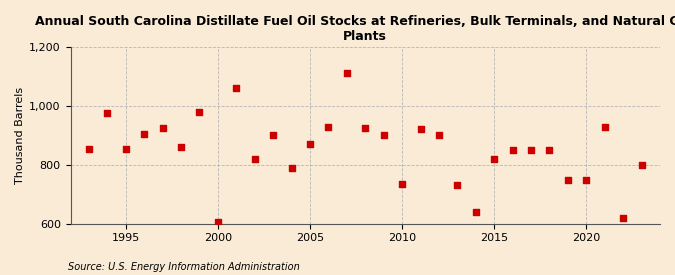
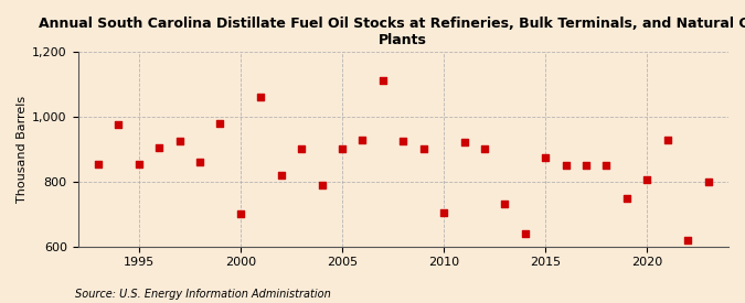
2000: 605 -> 700
2005: 870 -> 900
2010: 735 -> 705
2015: 820 -> 875
2020: 750 -> 805
